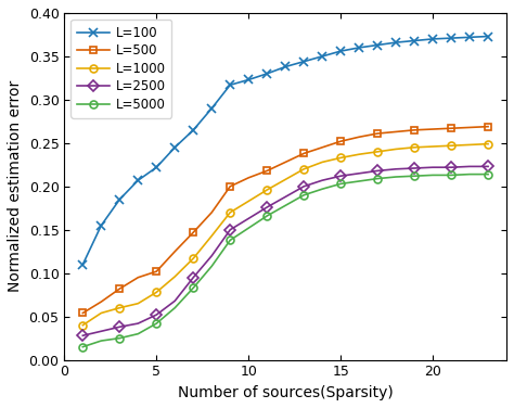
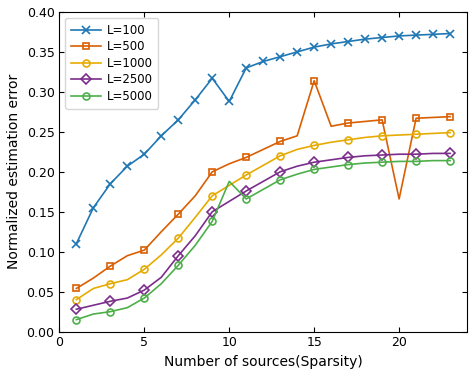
L=100/10: 0.323 -> 0.288
L=5000/10: 0.152 -> 0.188
L=500/15: 0.252 -> 0.314
L=500/20: 0.266 -> 0.166
